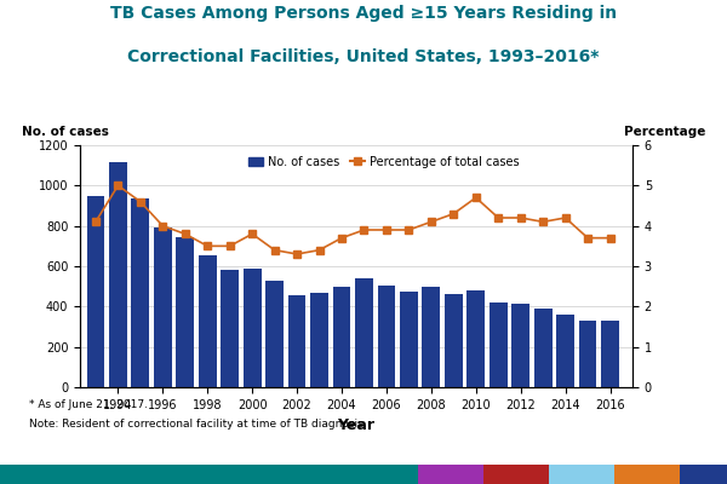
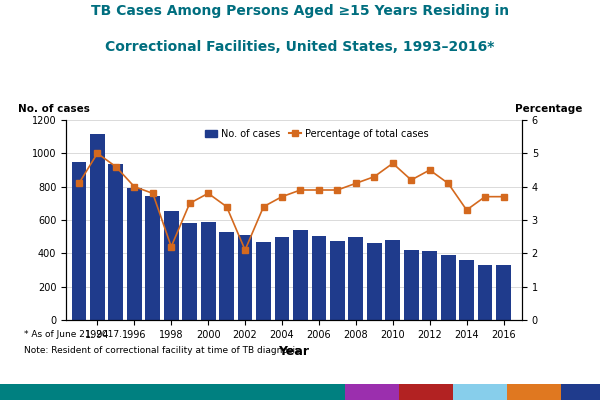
Percentage of total cases/1998: 3.5 -> 2.2
No. of cases/2002: 460 -> 510
Percentage of total cases/2002: 3.3 -> 2.1
Percentage of total cases/2012: 4.2 -> 4.5
Percentage of total cases/2014: 4.2 -> 3.3
